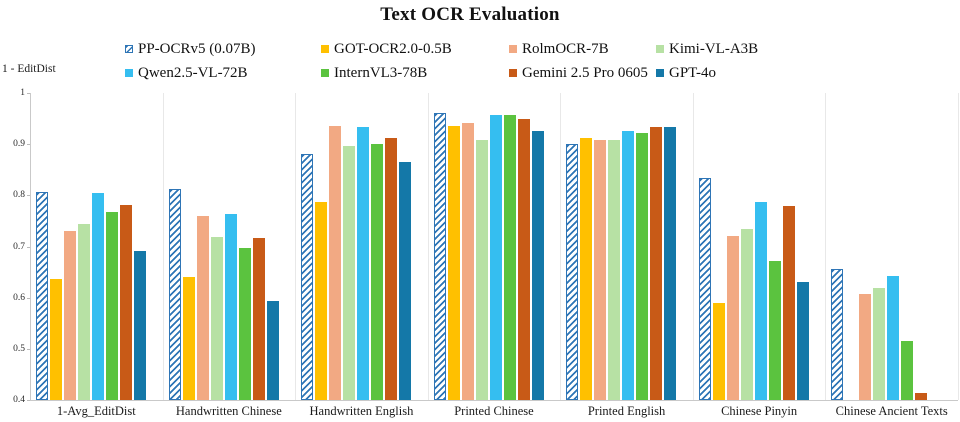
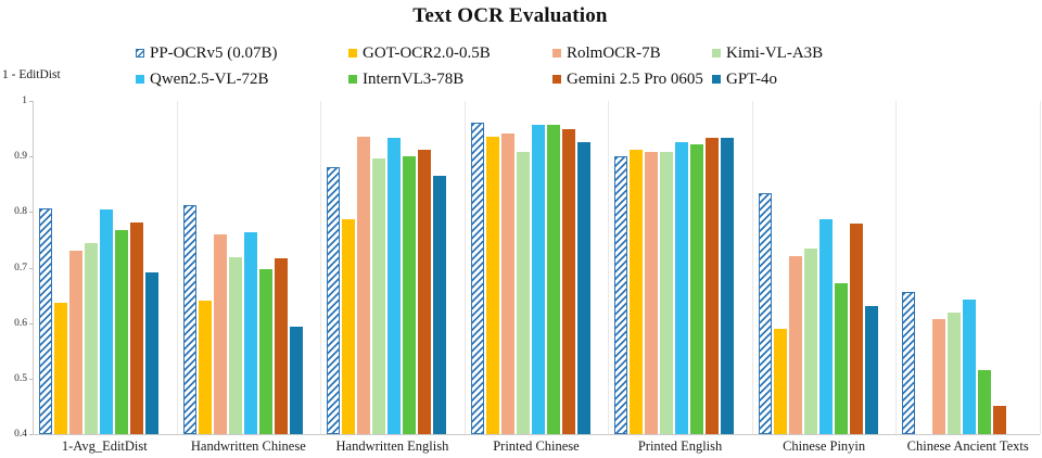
Gemini 2.5 Pro 0605/Chinese Ancient Texts: 0.41 -> 0.45
